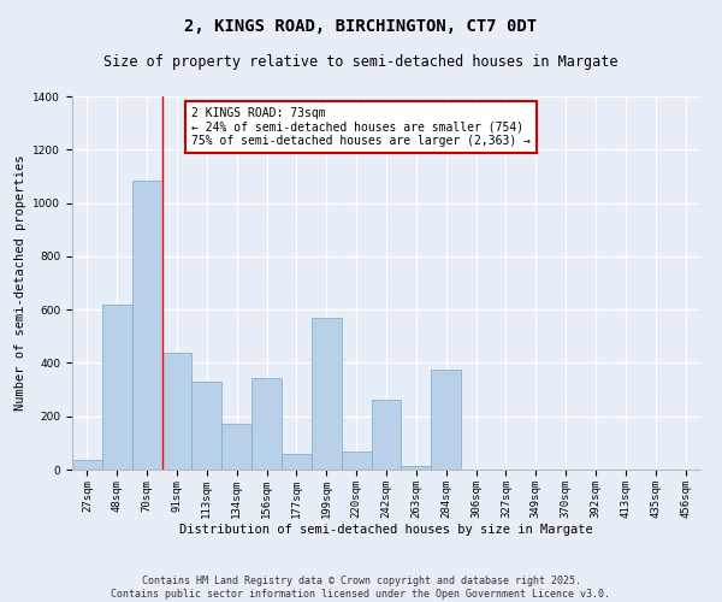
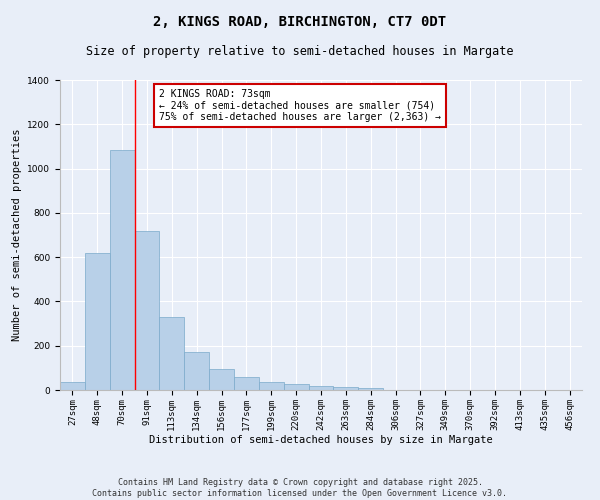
91sqm: 440 -> 720
156sqm: 345 -> 95
199sqm: 570 -> 38
220sqm: 70 -> 25
242sqm: 260 -> 18
284sqm: 375 -> 10
